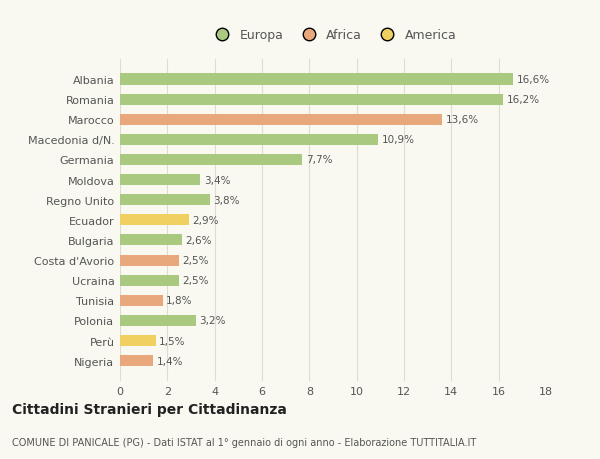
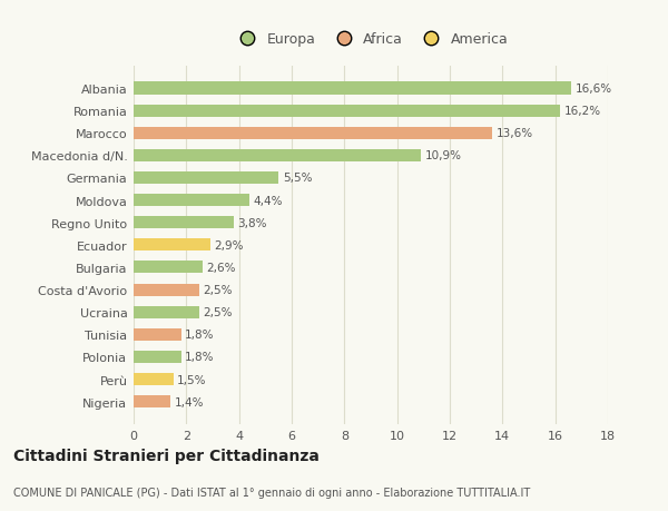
Germania: 7,7% -> 5,5%
Moldova: 3,4% -> 4,4%
Polonia: 3,2% -> 1,8%
